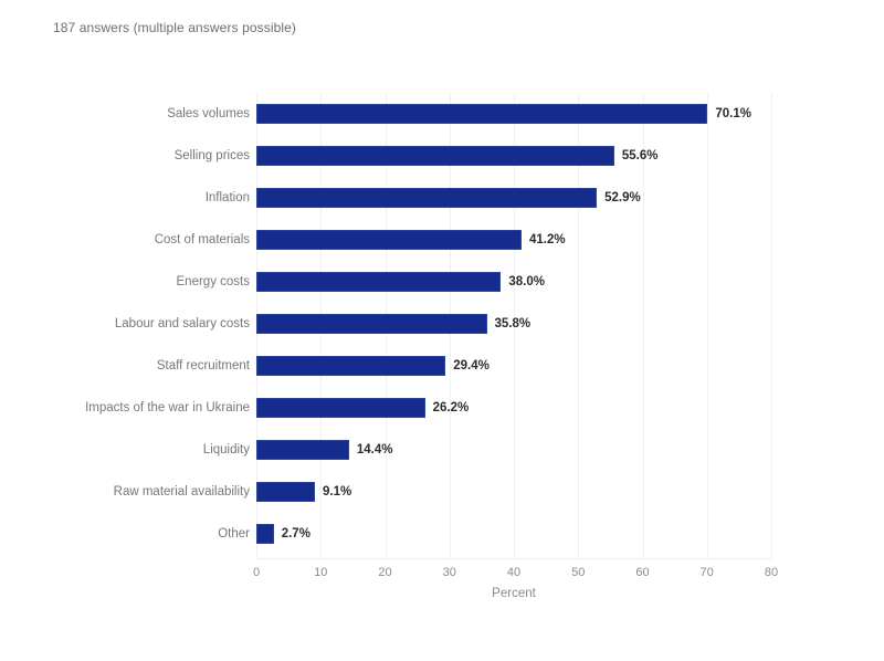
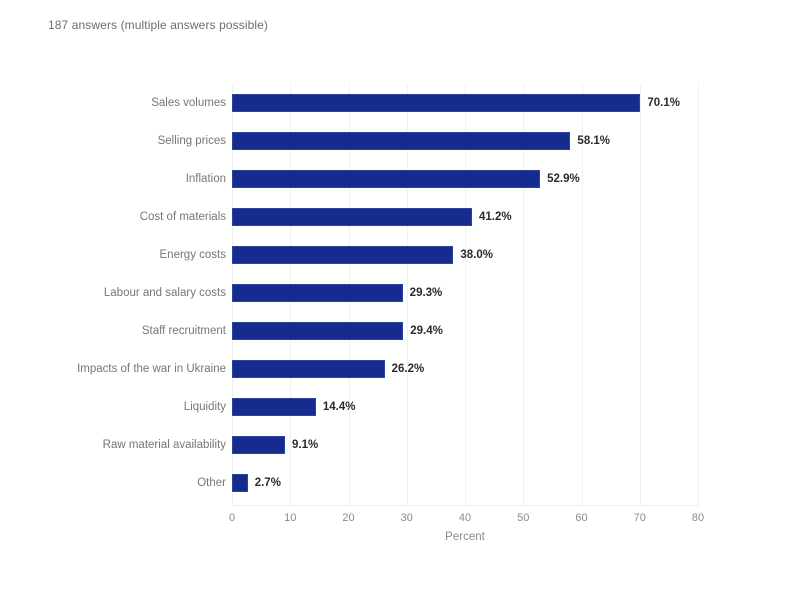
Selling prices: 55.6% -> 58.1%
Labour and salary costs: 35.8% -> 29.3%
